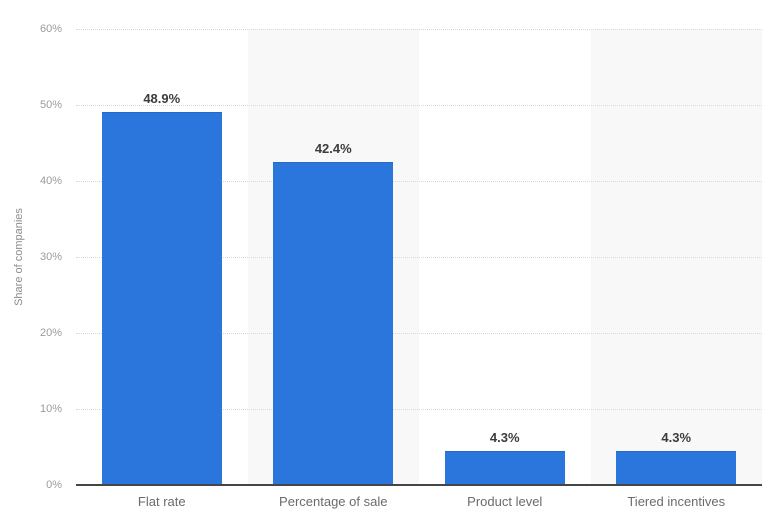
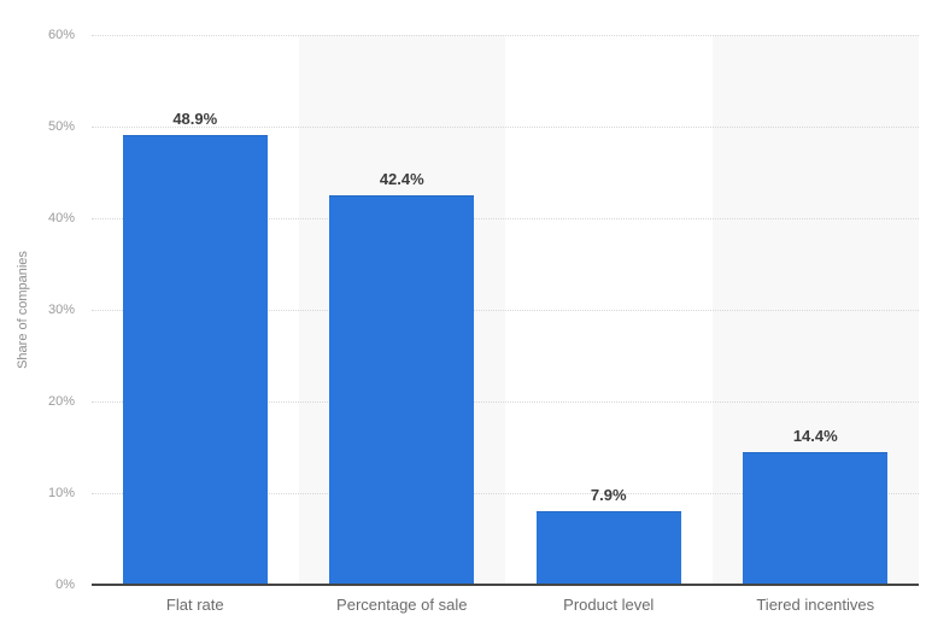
Product level: 4.3% -> 7.9%
Tiered incentives: 4.3% -> 14.4%
